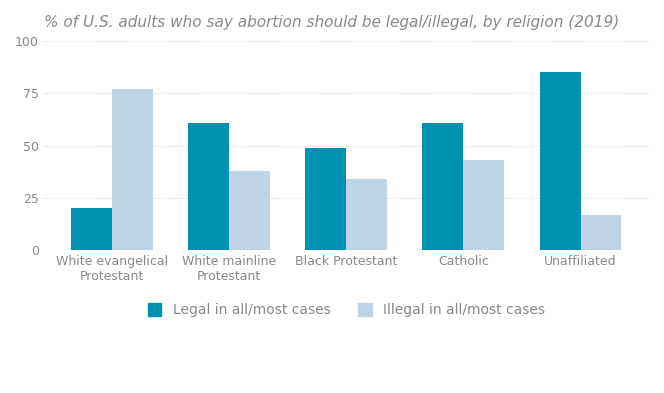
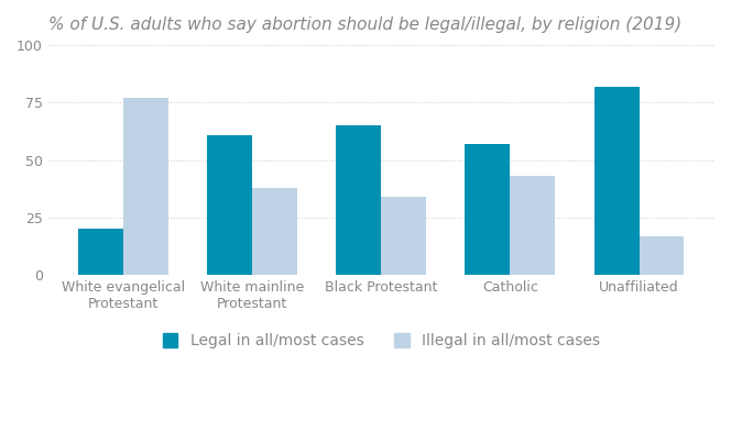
Legal in all/most cases/Black Protestant: 49 -> 65
Legal in all/most cases/Catholic: 61 -> 57
Legal in all/most cases/Unaffiliated: 85 -> 82
